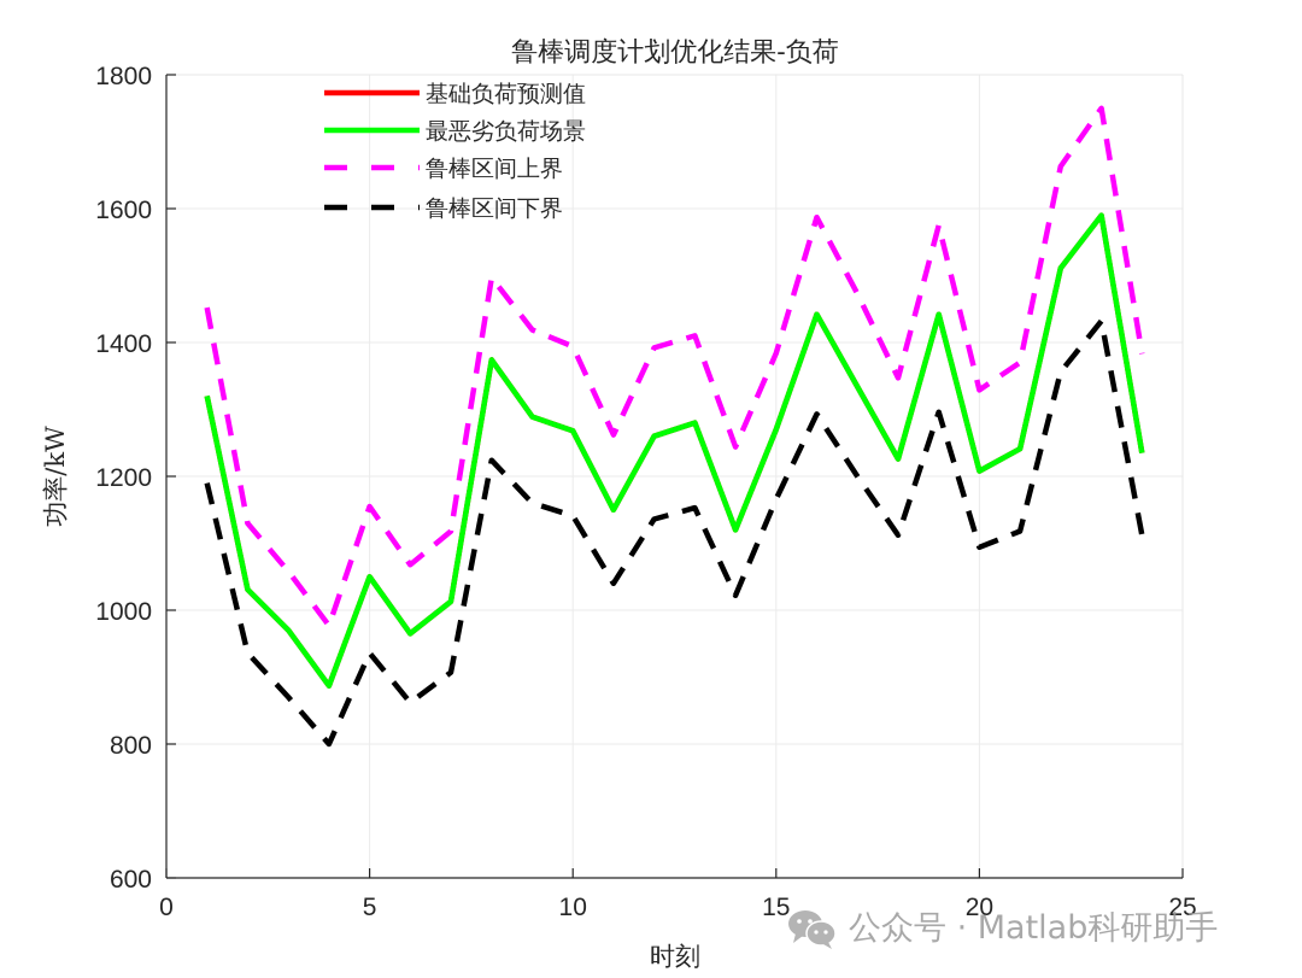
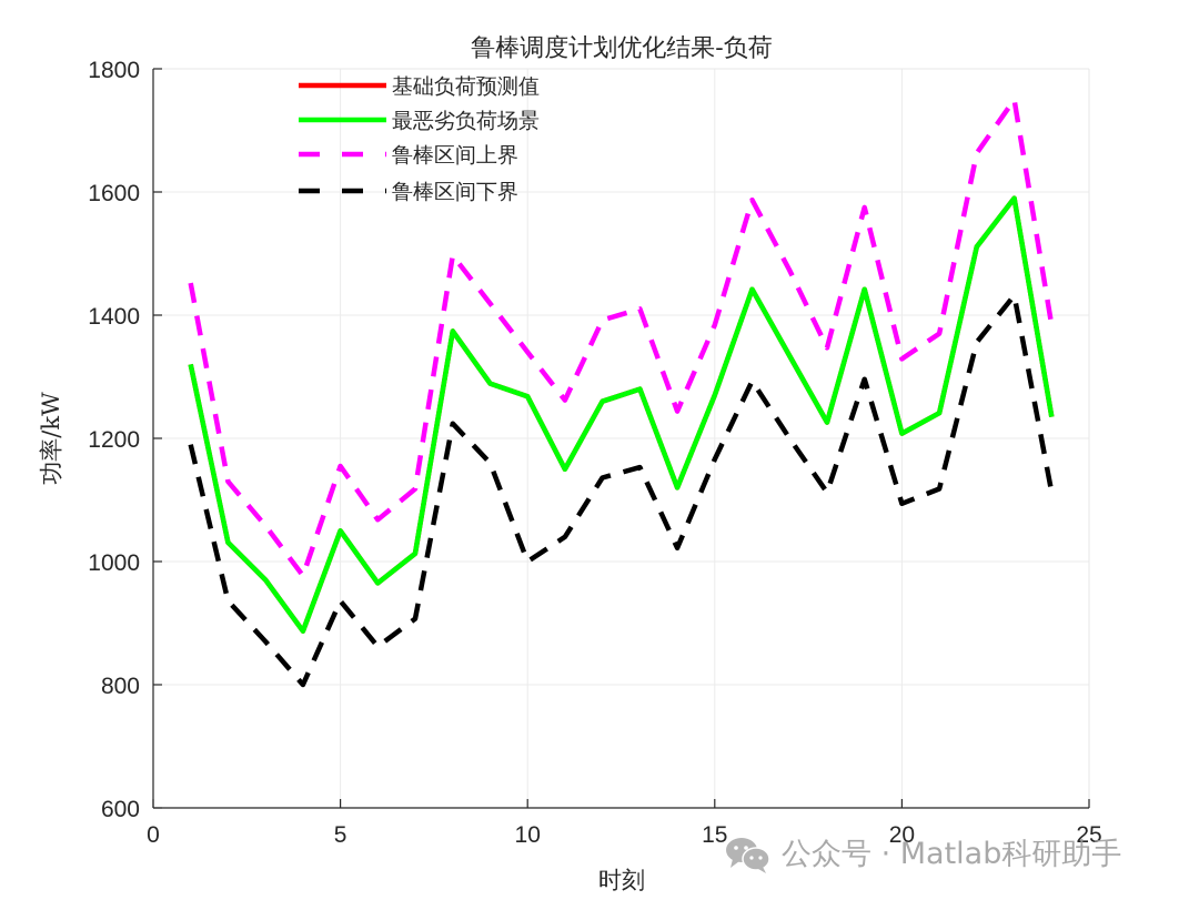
鲁棒区间上界/10: 1390 -> 1340
鲁棒区间下界/10: 1140 -> 1000
